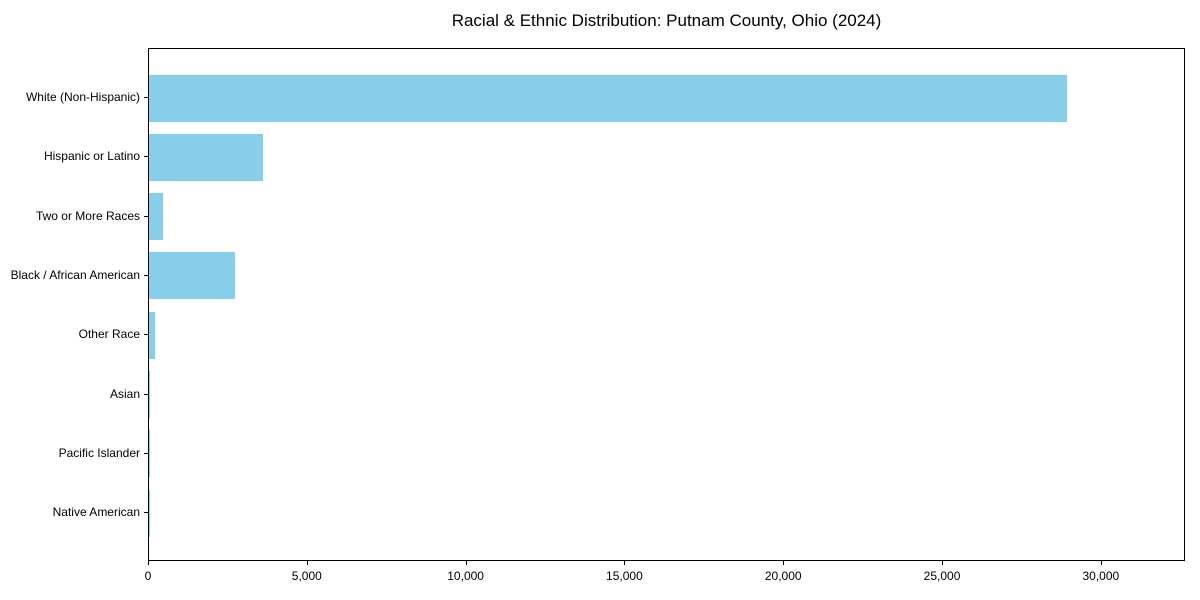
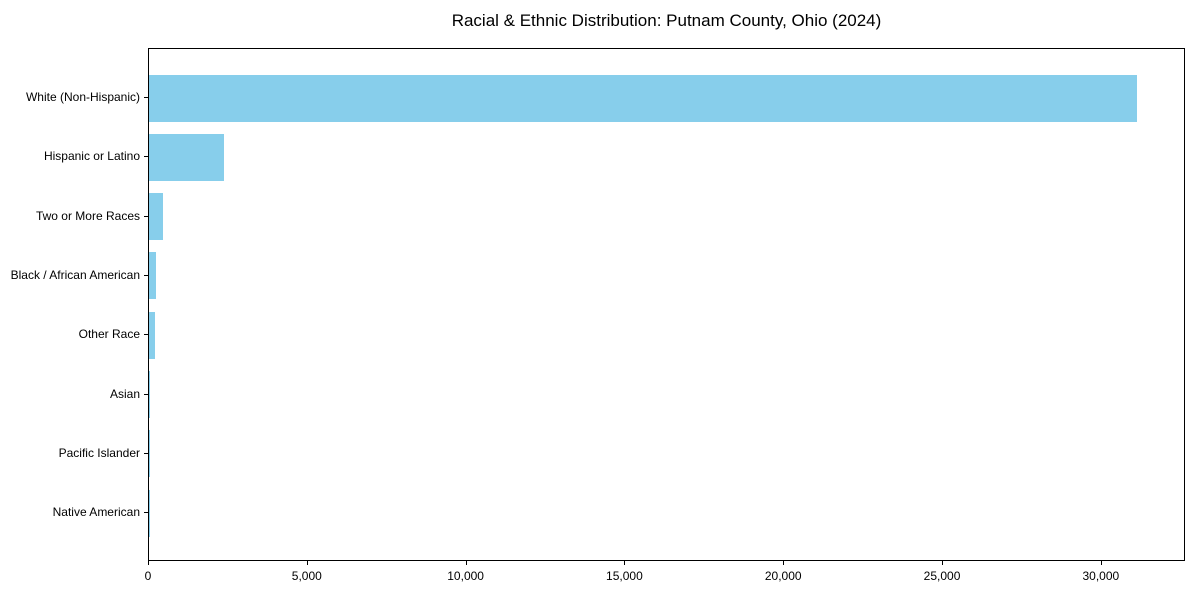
White (Non-Hispanic): 28900 -> 31100
Hispanic or Latino: 3600 -> 2400
Black / African American: 2700 -> 200
